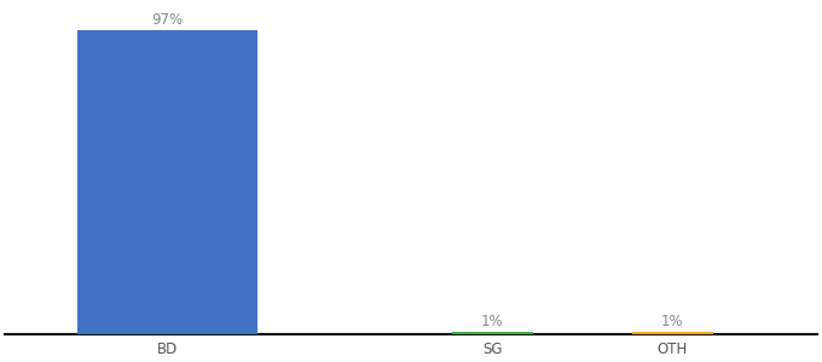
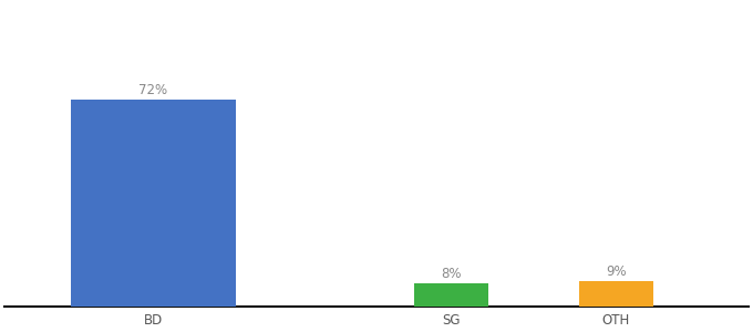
BD: 97% -> 72%
SG: 1% -> 8%
OTH: 1% -> 9%
